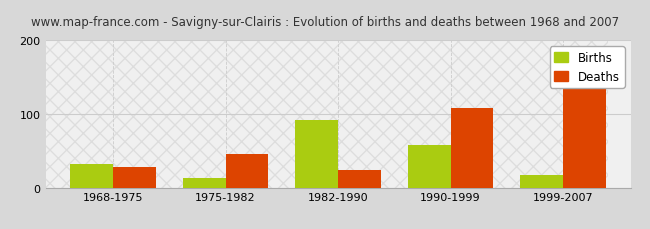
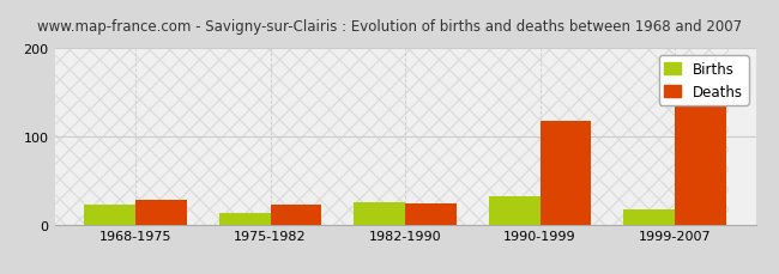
Births/1968-1975: 32 -> 22
Deaths/1975-1982: 46 -> 22
Births/1982-1990: 92 -> 25
Births/1990-1999: 58 -> 32
Deaths/1990-1999: 108 -> 118
